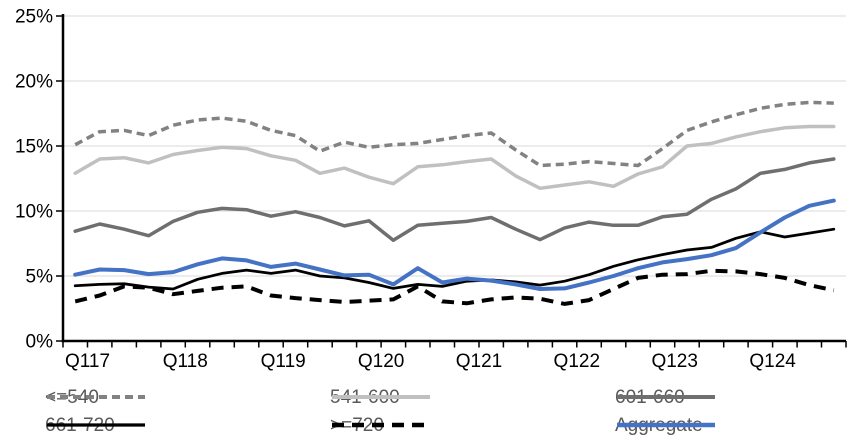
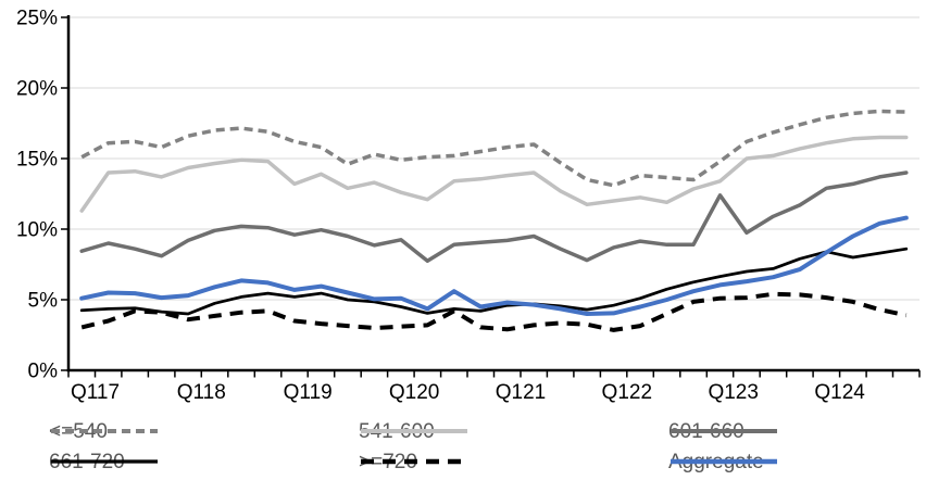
541-600/Q117: 12.9% -> 11.3%
541-600/Q119: 14.2% -> 13.2%
<=540/Q122: 13.6% -> 13.1%
601-660/Q123: 9.6% -> 12.4%
